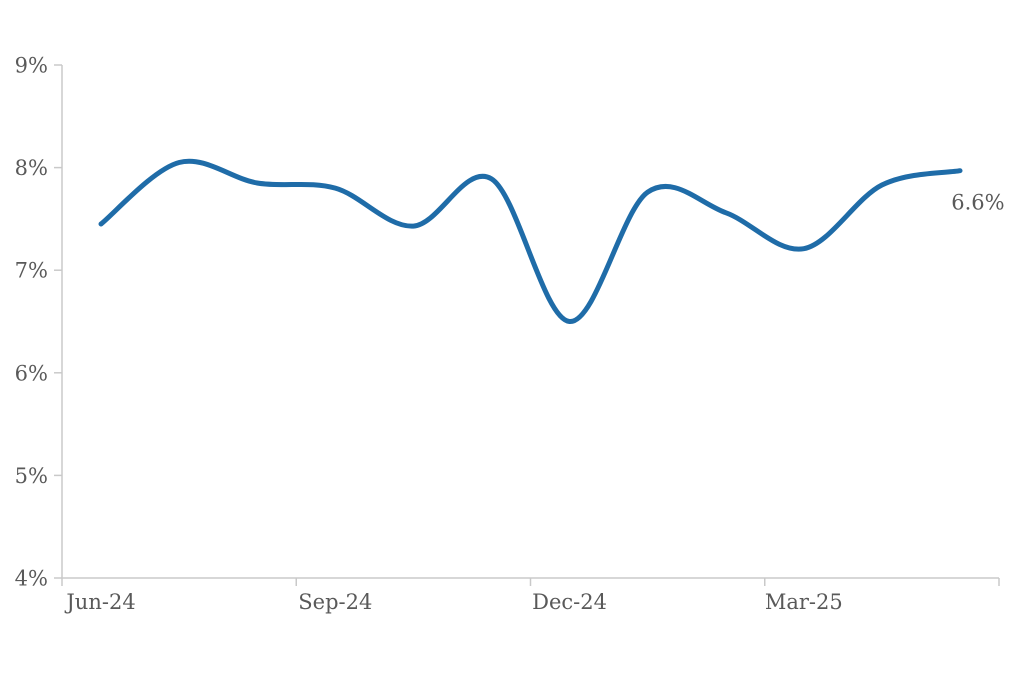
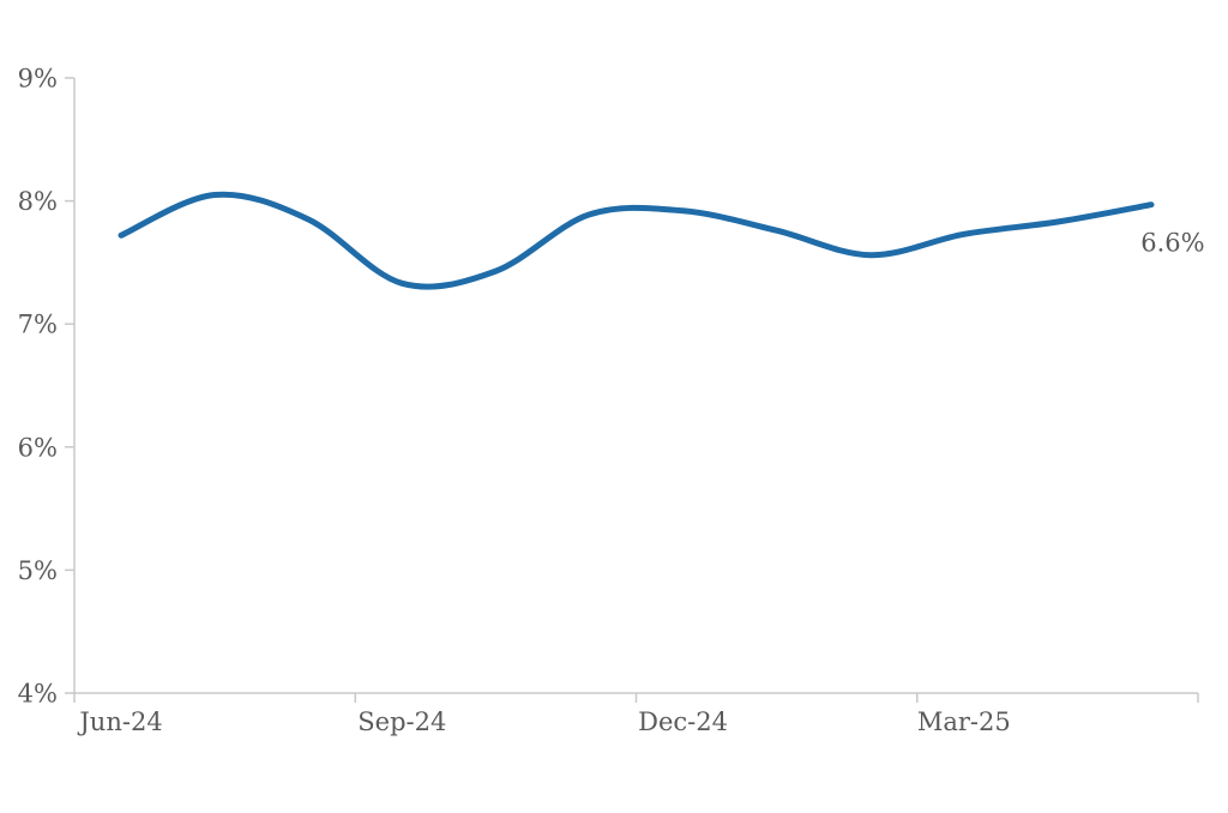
Jun-24: 7.45% -> 7.72%
Sep-24: 7.80% -> 7.33%
Dec-24: 6.50% -> 7.92%
Mar-25: 7.21% -> 7.73%
